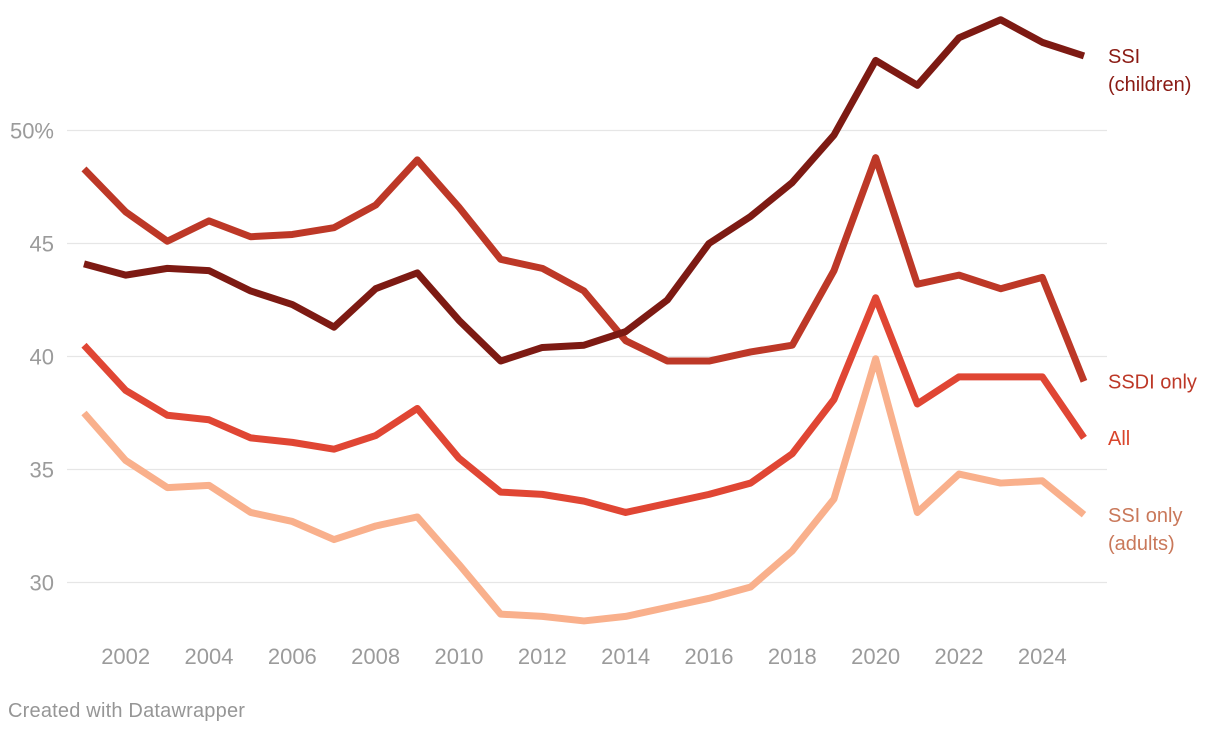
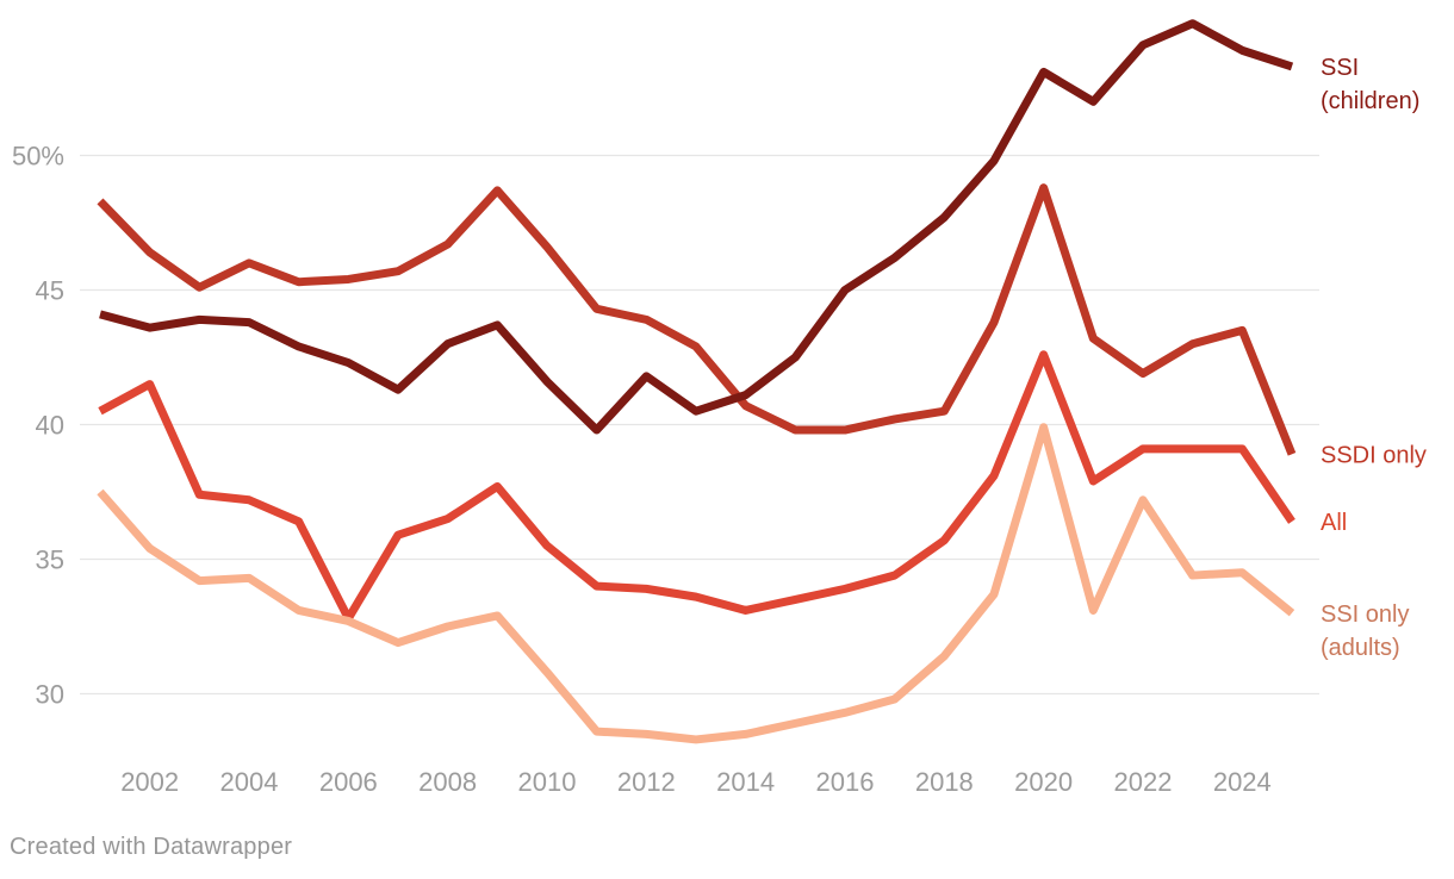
All/2002: 38.5% -> 41.5%
All/2006: 36.2% -> 32.8%
SSI (children)/2012: 40.4% -> 41.8%
SSDI only/2022: 43.6% -> 41.9%
SSI only (adults)/2022: 34.8% -> 37.2%
